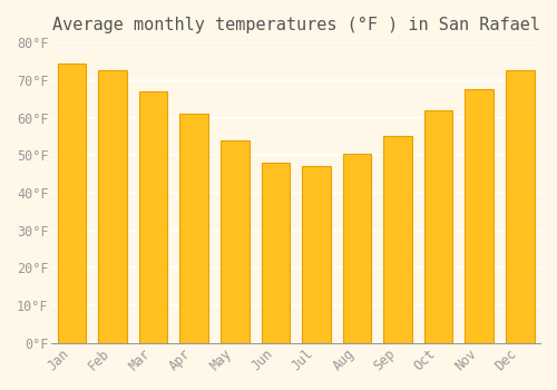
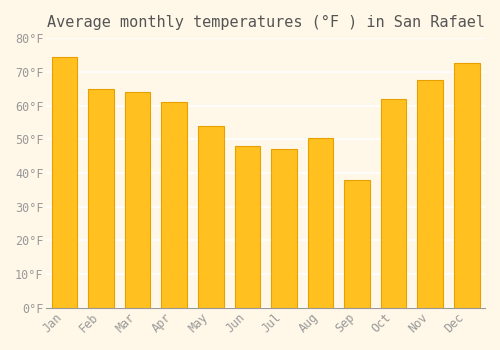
Feb: 72.5°F -> 65.0°F
Mar: 67.0°F -> 64.0°F
Sep: 55.0°F -> 38.0°F
